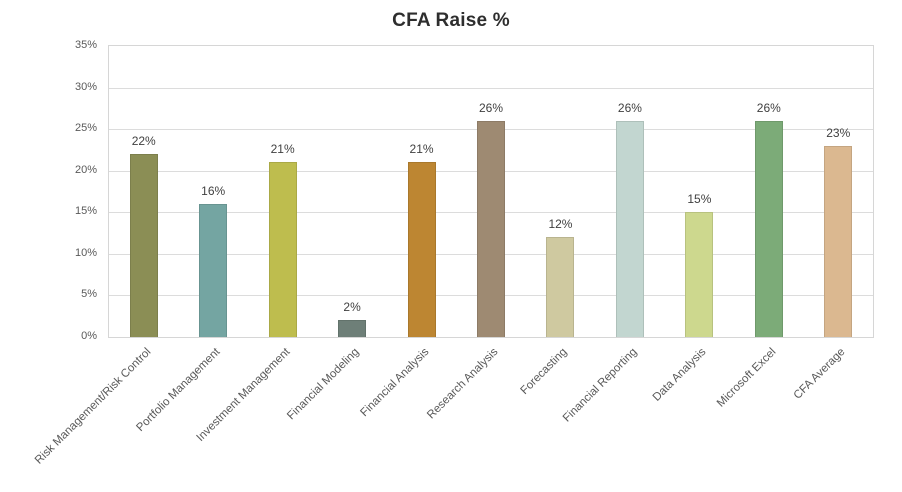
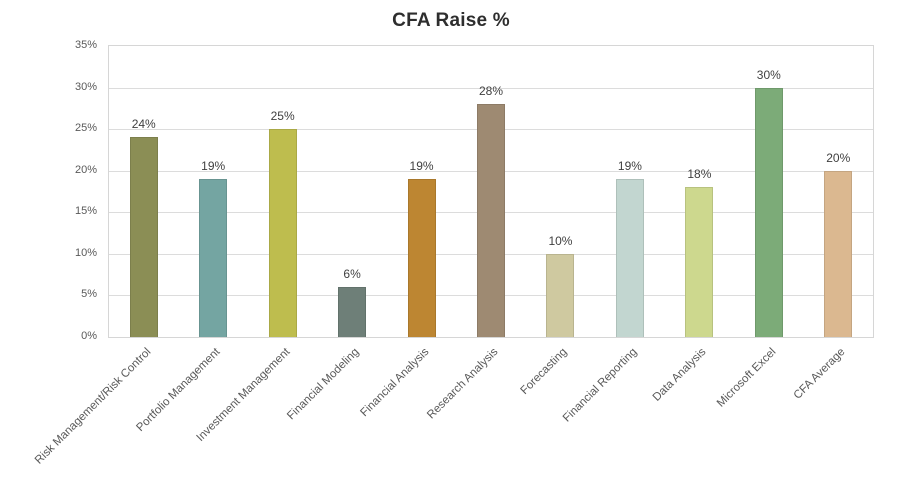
Risk Management/Risk Control: 22% -> 24%
Portfolio Management: 16% -> 19%
Investment Management: 21% -> 25%
Financial Modeling: 2% -> 6%
Financial Analysis: 21% -> 19%
Research Analysis: 26% -> 28%
Forecasting: 12% -> 10%
Financial Reporting: 26% -> 19%
Data Analysis: 15% -> 18%
Microsoft Excel: 26% -> 30%
CFA Average: 23% -> 20%
